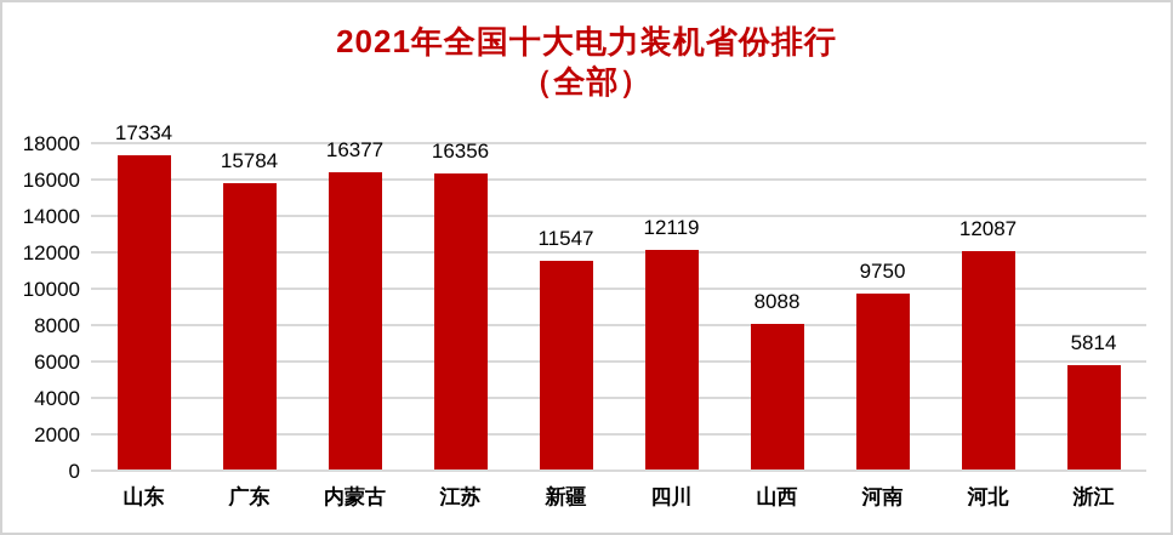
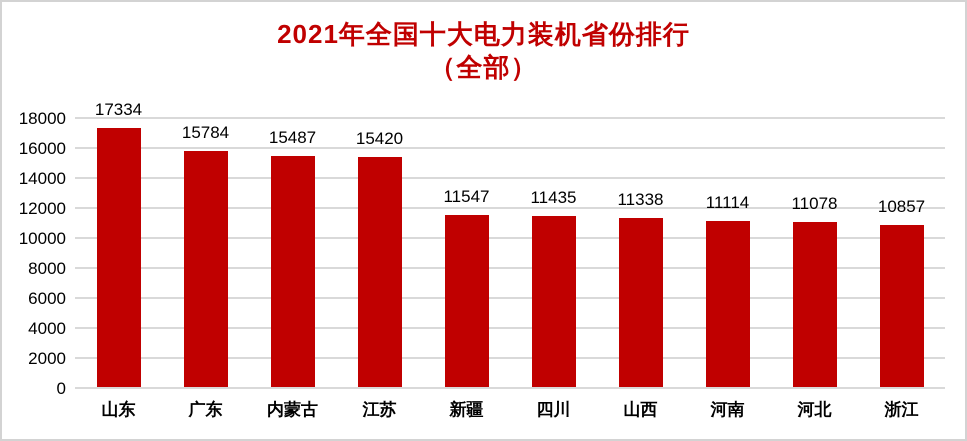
内蒙古: 16377 -> 15487
江苏: 16356 -> 15420
四川: 12119 -> 11435
山西: 8088 -> 11338
河南: 9750 -> 11114
河北: 12087 -> 11078
浙江: 5814 -> 10857
